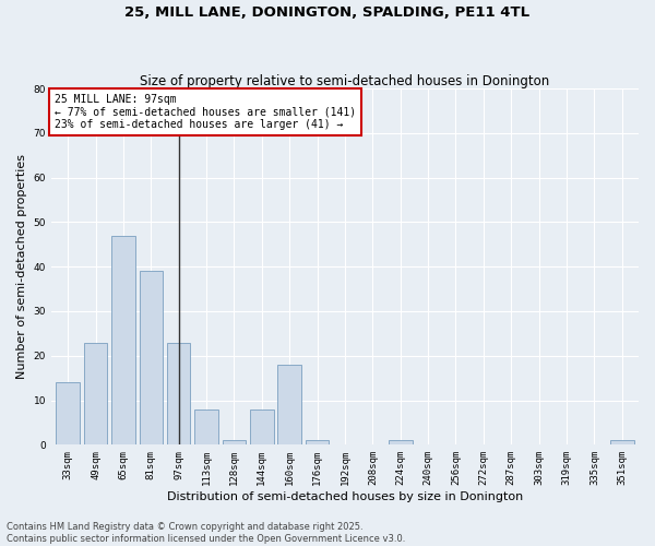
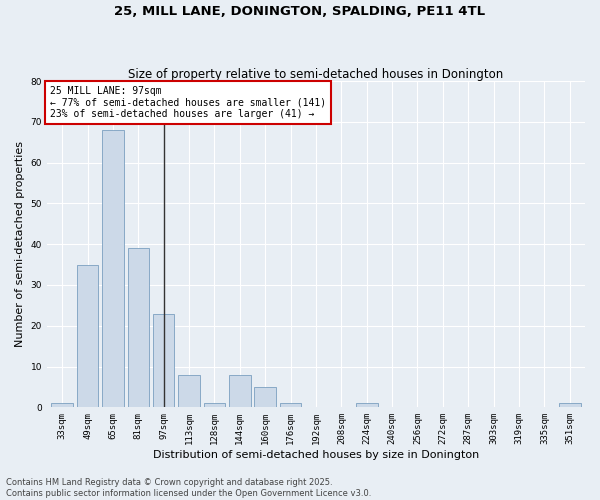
33sqm: 14 -> 1
49sqm: 23 -> 35
65sqm: 47 -> 68
160sqm: 18 -> 5
